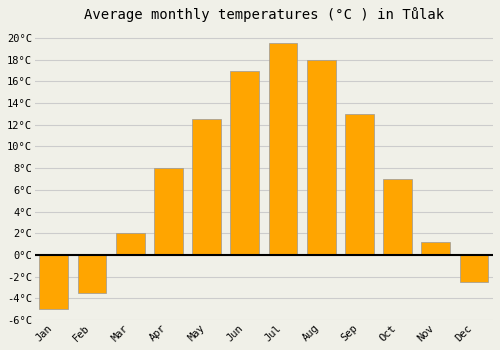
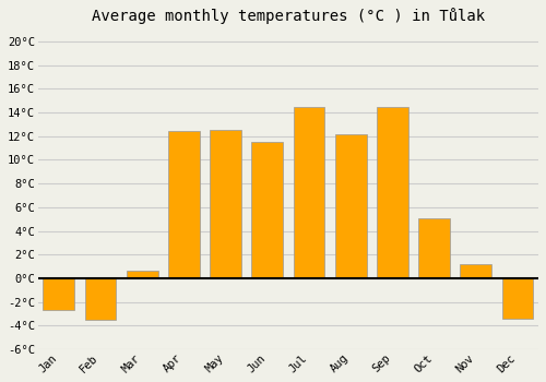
Jan: -5.0°C -> -2.7°C
Mar: 2.0°C -> 0.6°C
Apr: 8.0°C -> 12.4°C
Jun: 17.0°C -> 11.5°C
Jul: 19.5°C -> 14.5°C
Aug: 18.0°C -> 12.2°C
Sep: 13.0°C -> 14.5°C
Oct: 7.0°C -> 5.1°C
Dec: -2.5°C -> -3.4°C
